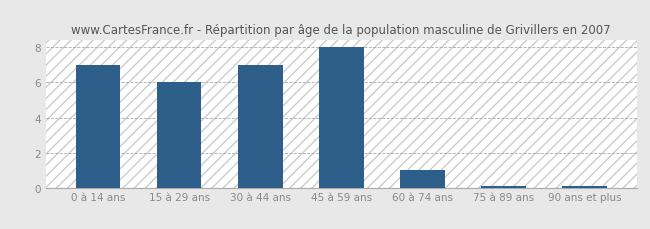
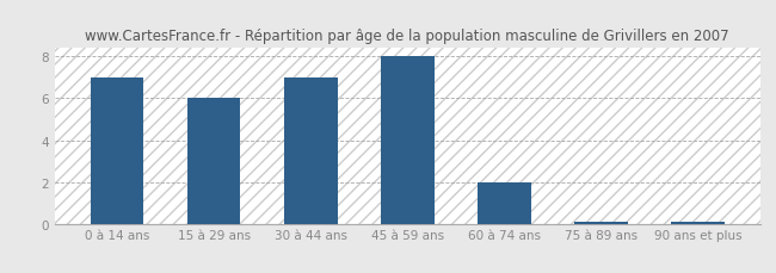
60 à 74 ans: 1.0 -> 2.0
